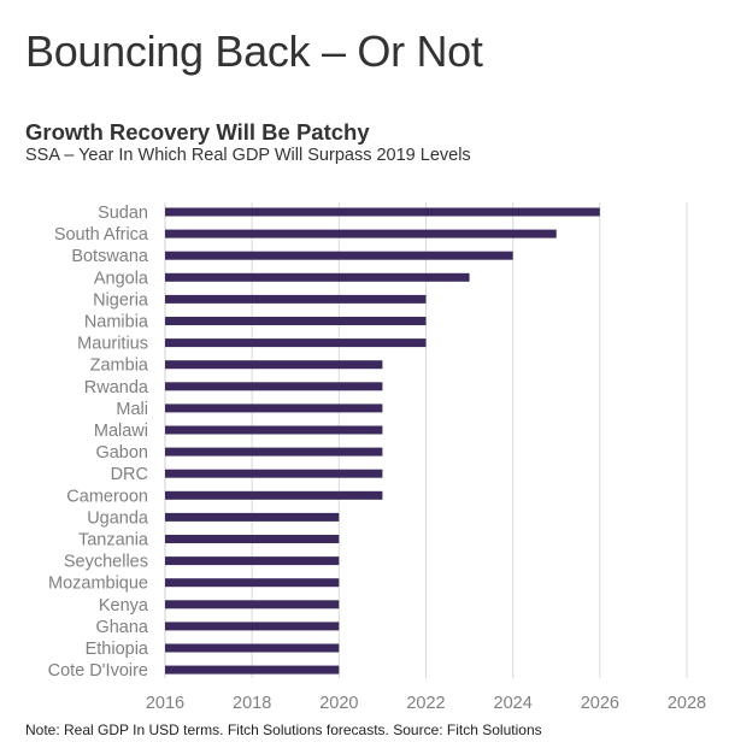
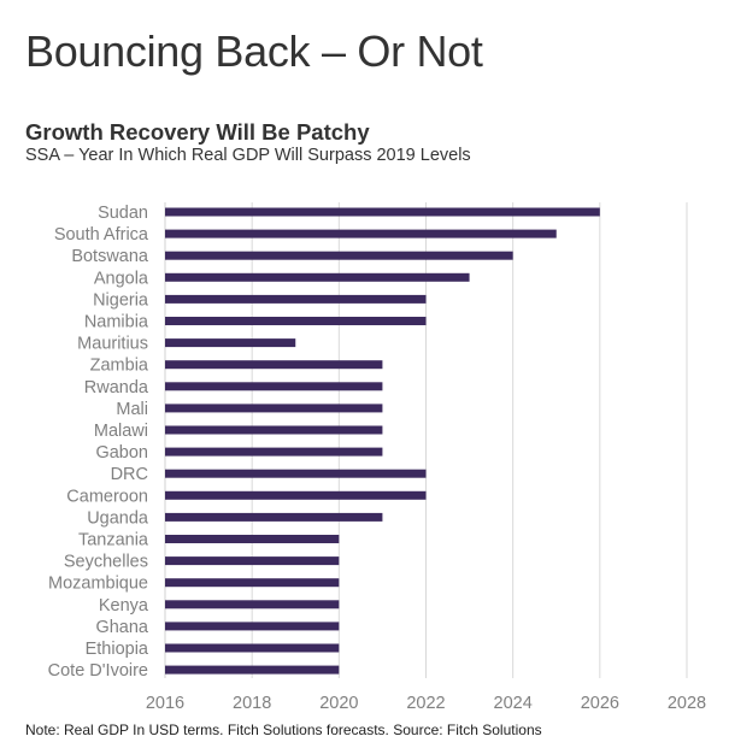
Mauritius: 2022 -> 2019
DRC: 2021 -> 2022
Cameroon: 2021 -> 2022
Uganda: 2020 -> 2021
